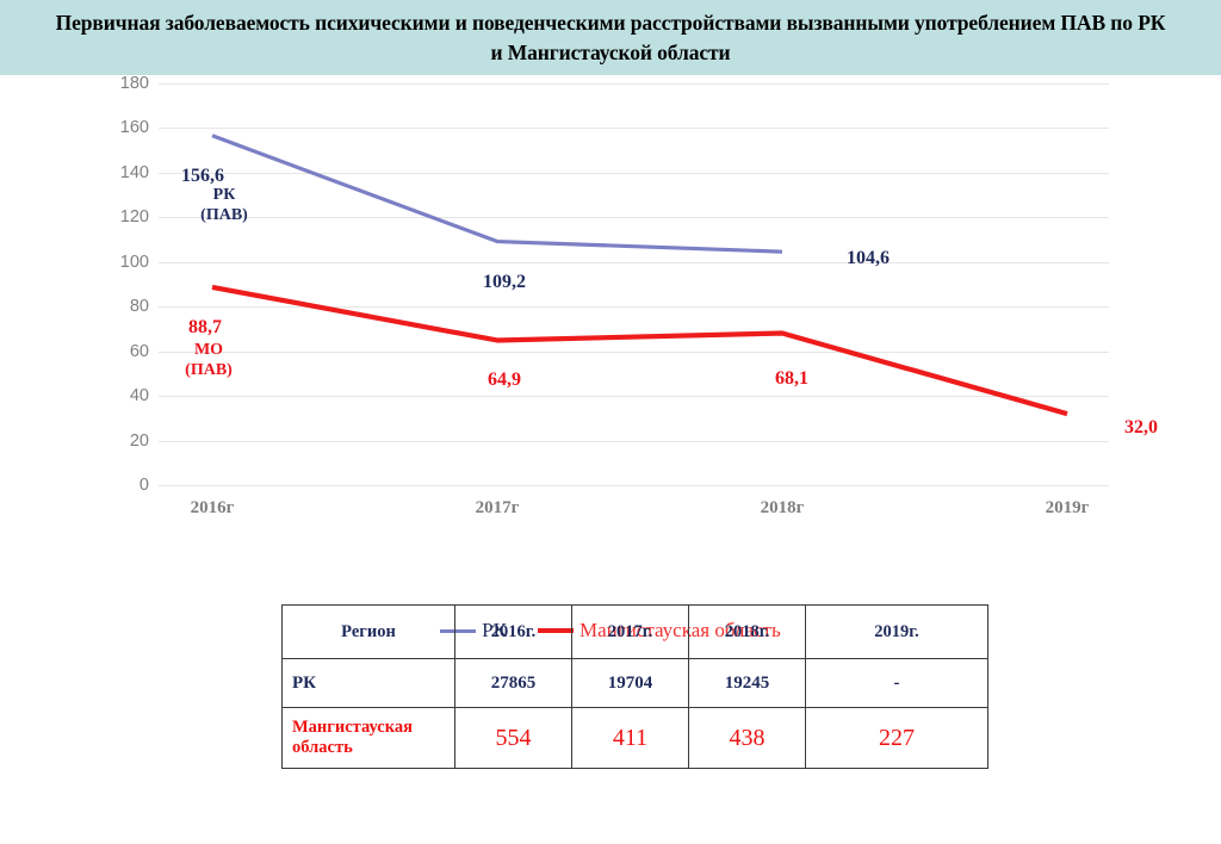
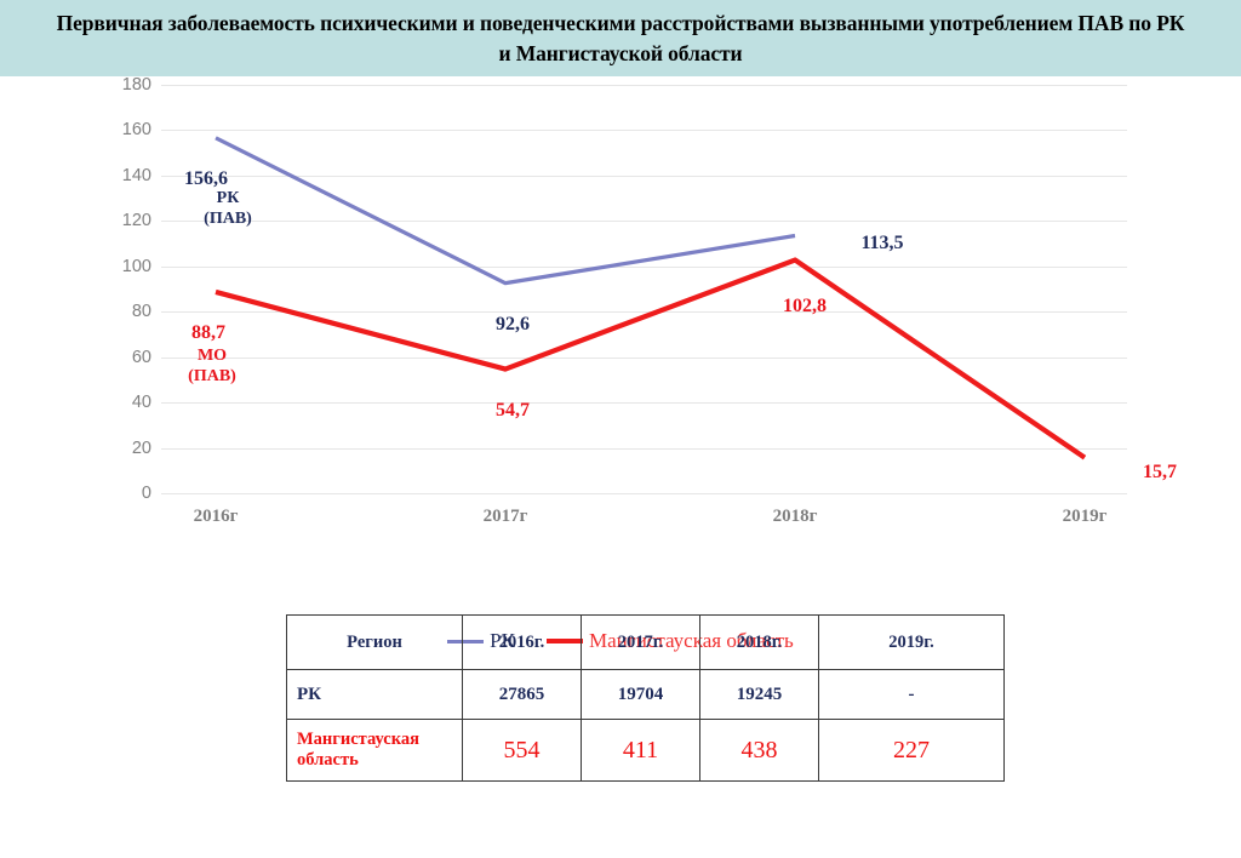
РК/2017г: 109,2 -> 92,6
Мангистауская область/2017г: 64,9 -> 54,7
РК/2018г: 104,6 -> 113,5
Мангистауская область/2018г: 68,1 -> 102,8
Мангистауская область/2019г: 32,0 -> 15,7
